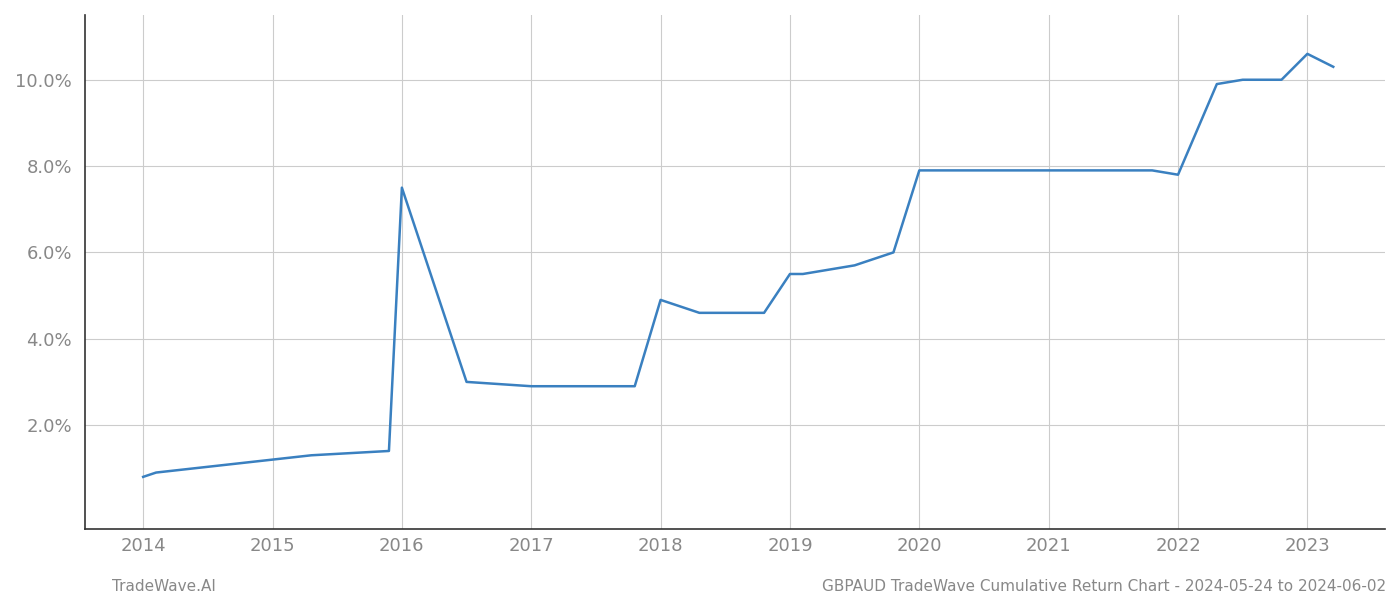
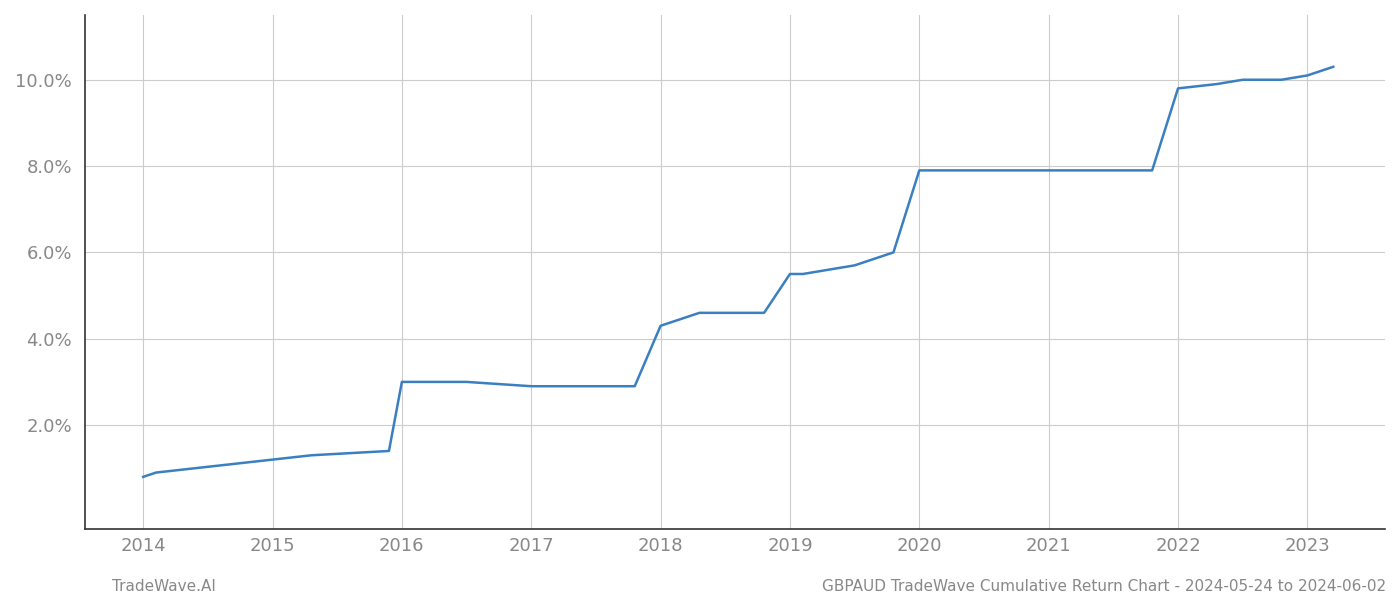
2016: 7.5% -> 3.0%
2018: 4.9% -> 4.3%
2022: 7.8% -> 9.8%
2023: 10.6% -> 10.1%
